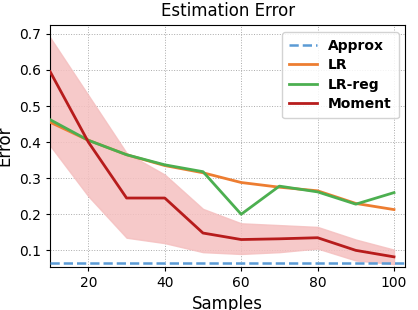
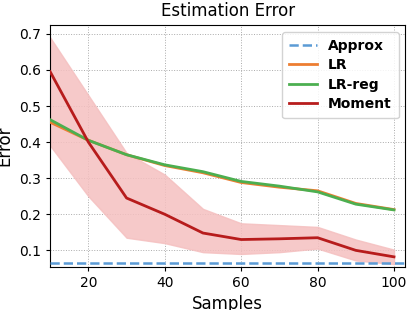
Moment/40: 0.245 -> 0.200
LR-reg/60: 0.200 -> 0.291
LR-reg/100: 0.260 -> 0.212
